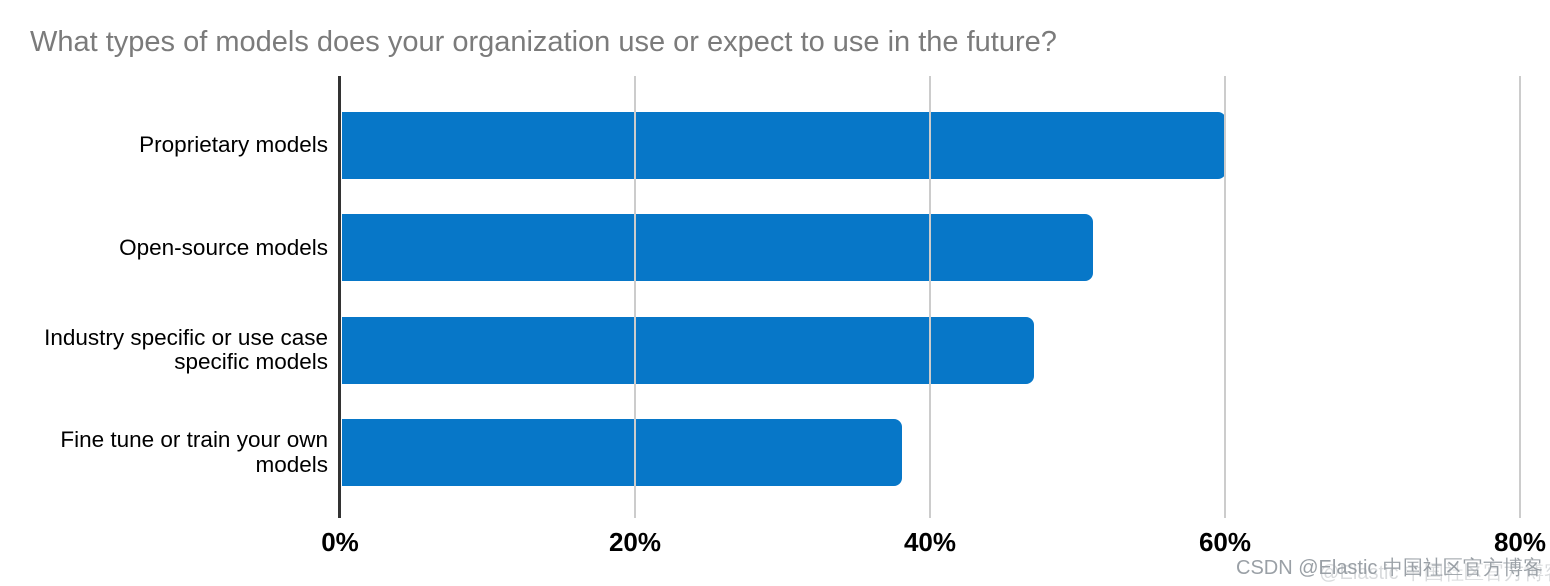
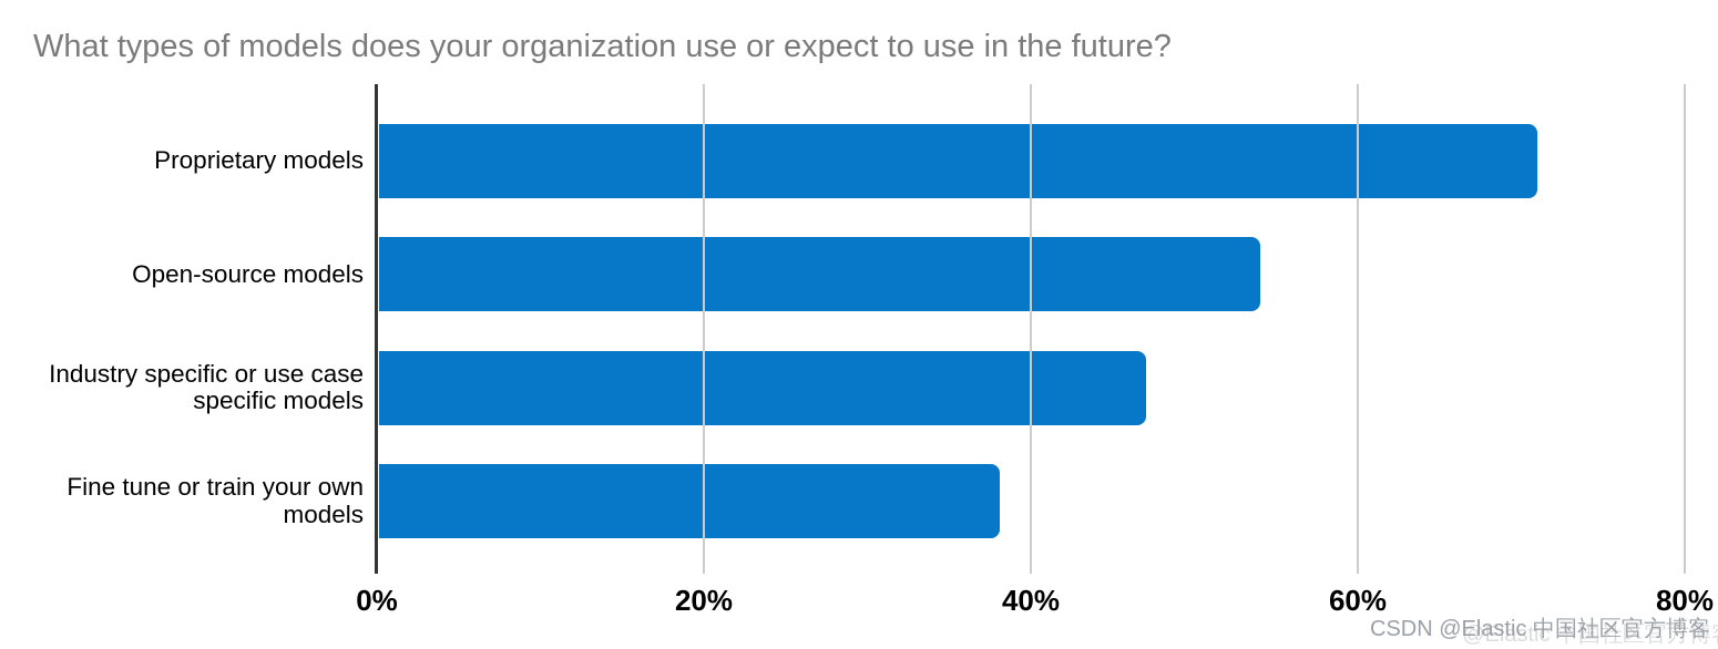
Proprietary models: 60% -> 71%
Open-source models: 51% -> 54%
